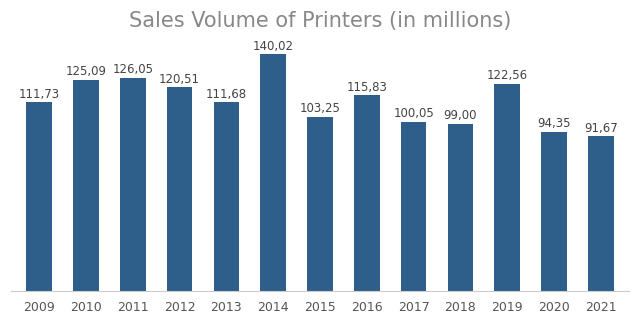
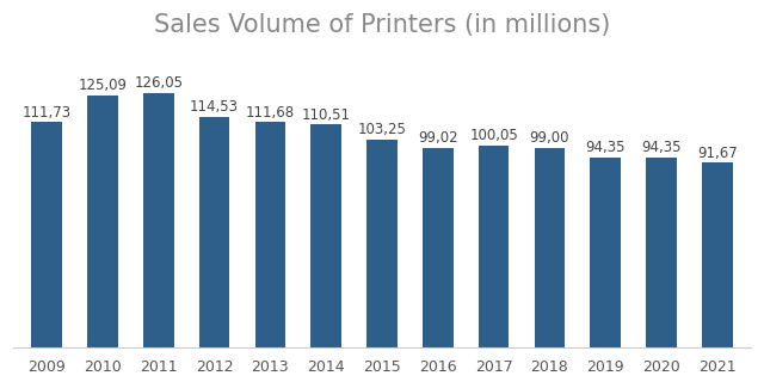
2012: 120,51 -> 114,53
2014: 140,02 -> 110,51
2016: 115,83 -> 99,02
2019: 122,56 -> 94,35
